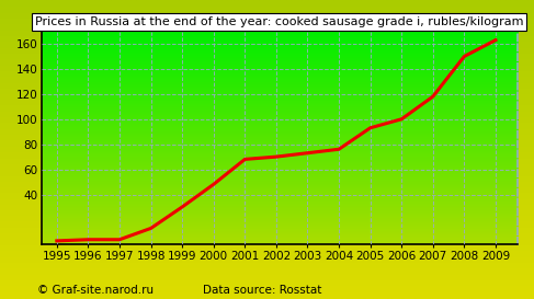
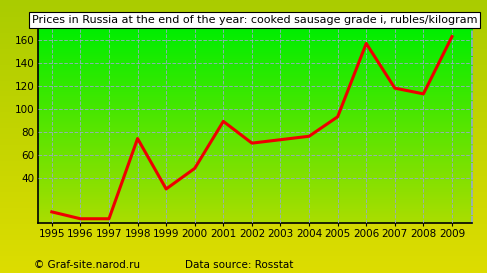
1995: 3 -> 10
1998: 13 -> 74
2001: 68 -> 89
2006: 100 -> 157
2008: 150 -> 113
